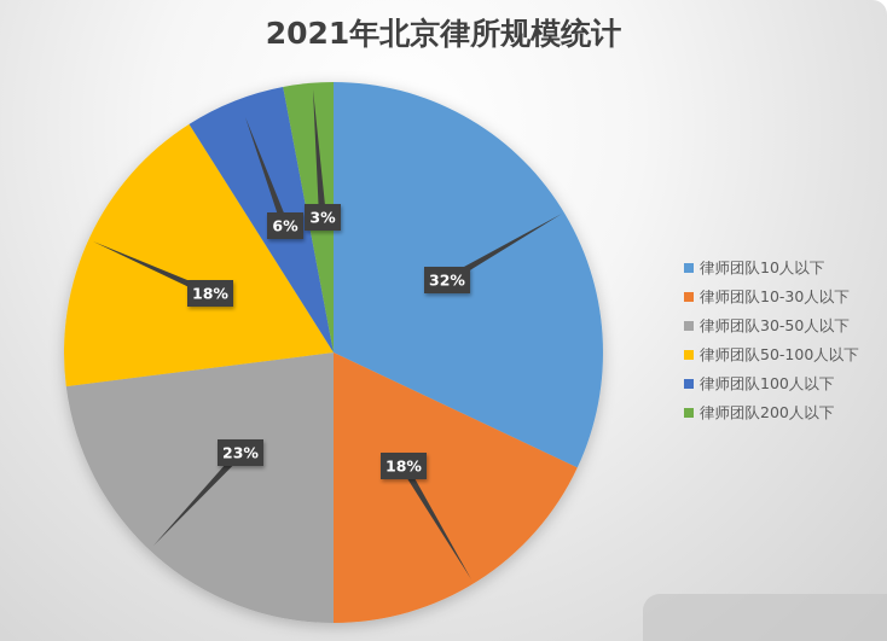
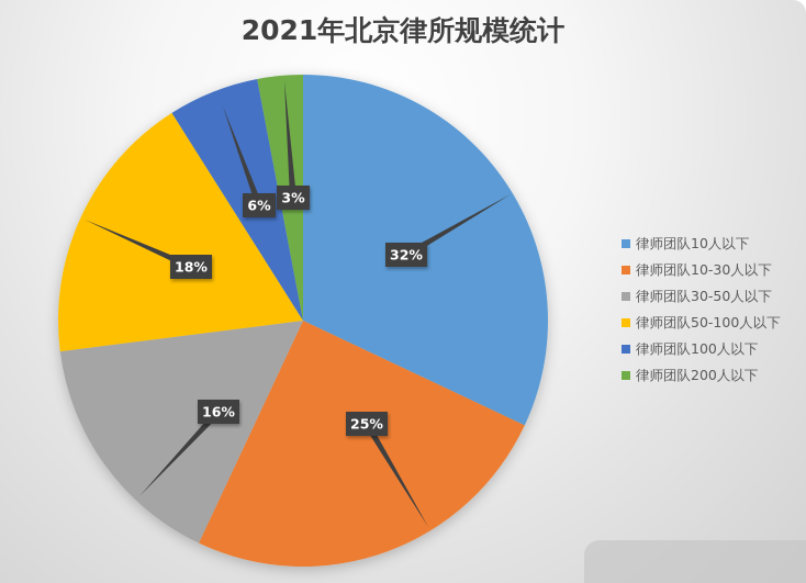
律师团队10-30人以下: 18% -> 25%
律师团队30-50人以下: 23% -> 16%
